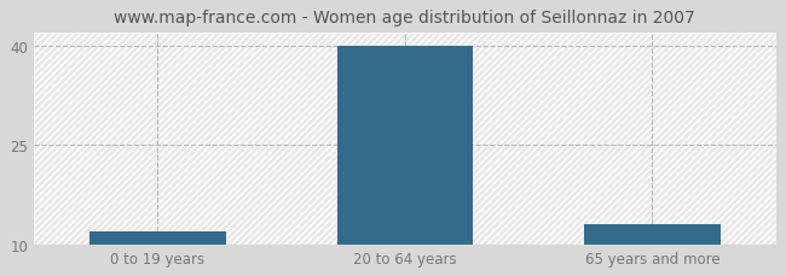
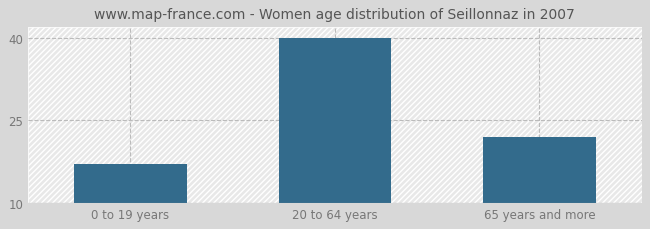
0 to 19 years: 12 -> 17
65 years and more: 13 -> 22
